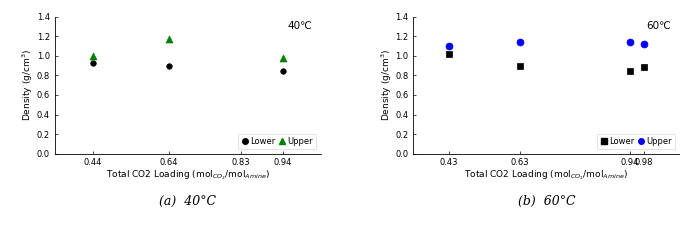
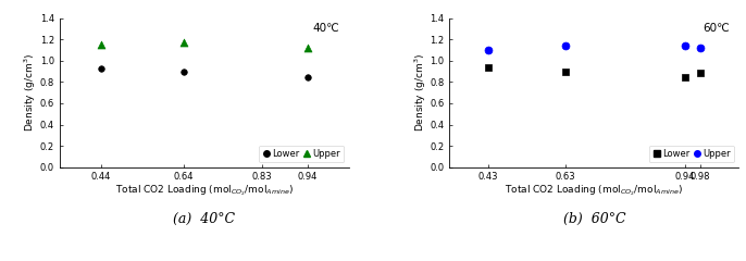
Upper/0.44: 1.00 -> 1.15
Upper/0.94: 0.98 -> 1.12
Lower/0.43: 1.02 -> 0.94
